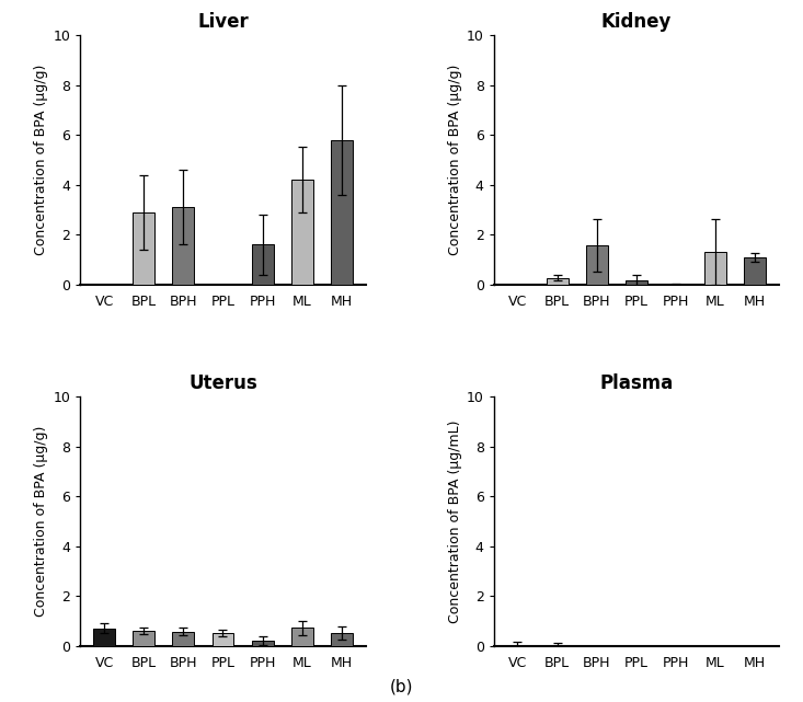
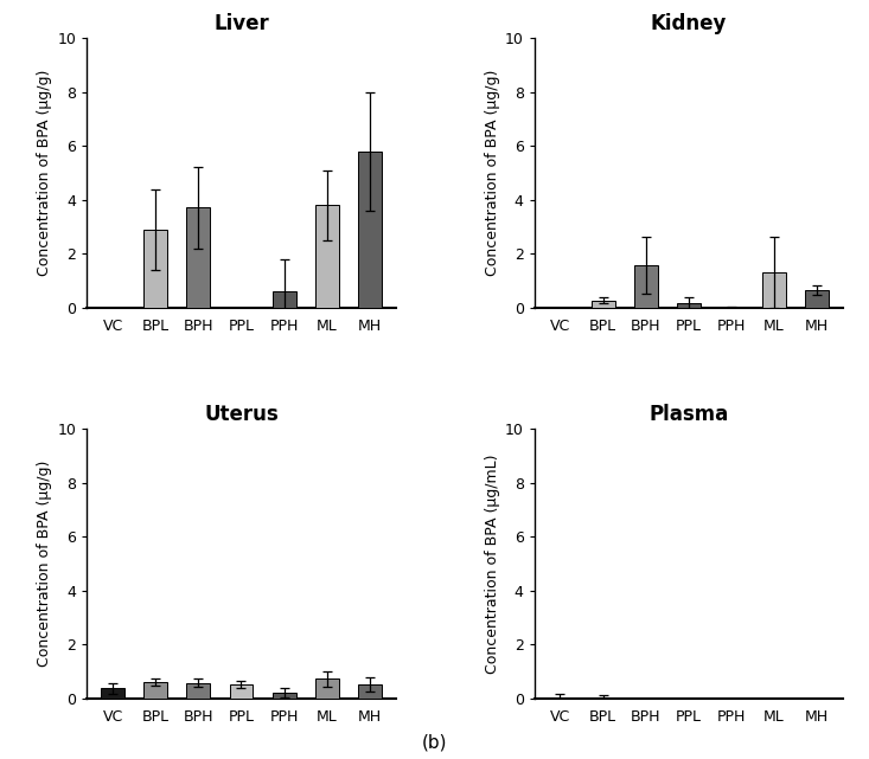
Liver/BPH: 3.1 -> 3.7
Liver/PPH: 1.6 -> 0.6
Liver/ML: 4.2 -> 3.8
Kidney/MH: 1.10 -> 0.65
Uterus/VC: 0.70 -> 0.38
